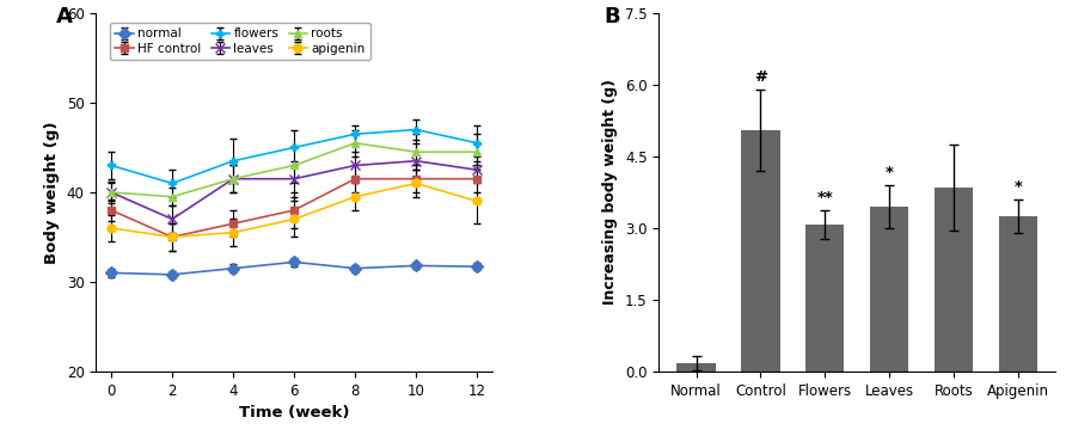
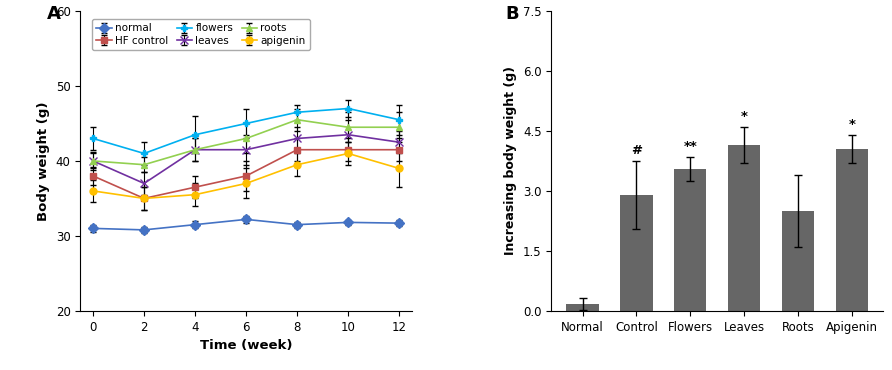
Control: 5.05 -> 2.90
Flowers: 3.08 -> 3.55
Leaves: 3.45 -> 4.15
Roots: 3.85 -> 2.50
Apigenin: 3.25 -> 4.05
